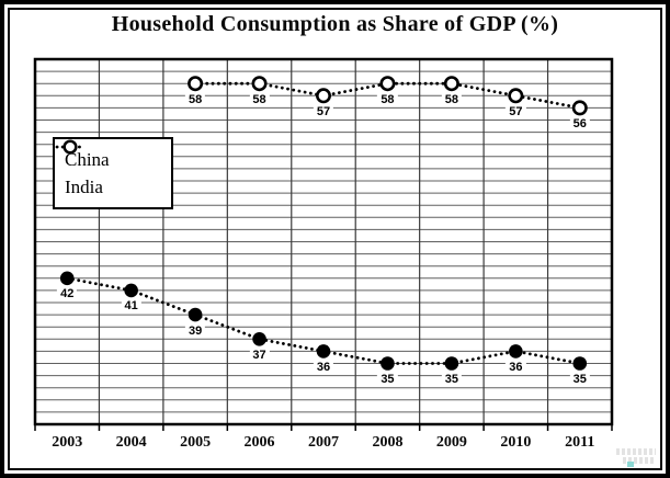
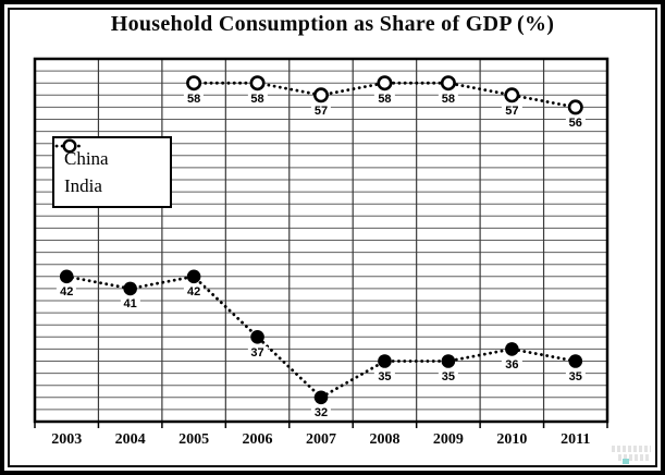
China/2005: 39 -> 42
China/2007: 36 -> 32
